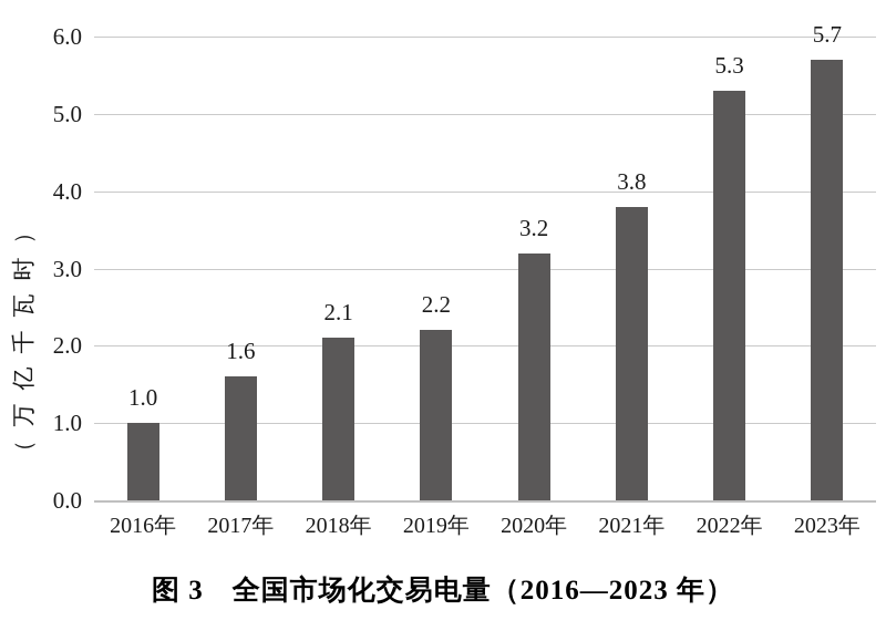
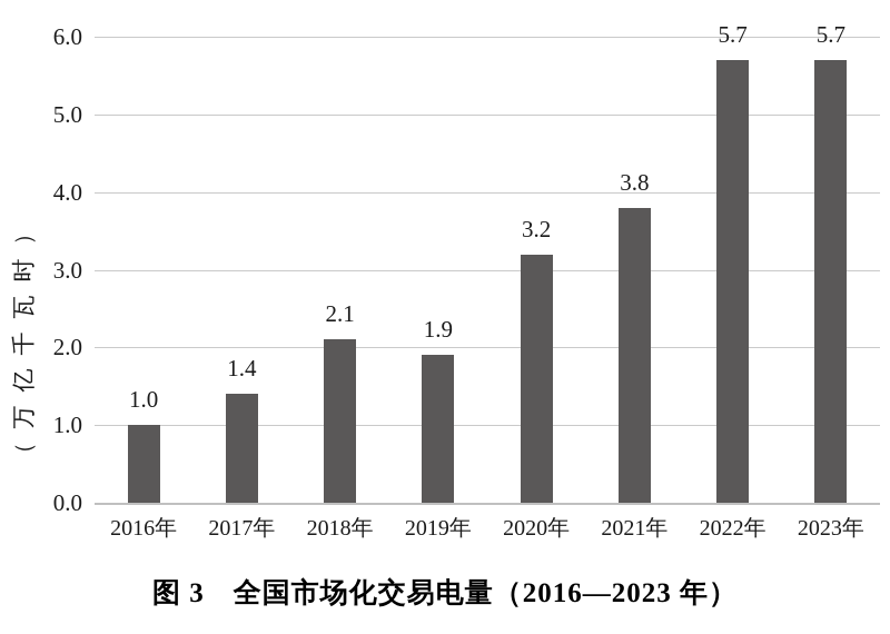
2017年: 1.6 -> 1.4
2019年: 2.2 -> 1.9
2022年: 5.3 -> 5.7
